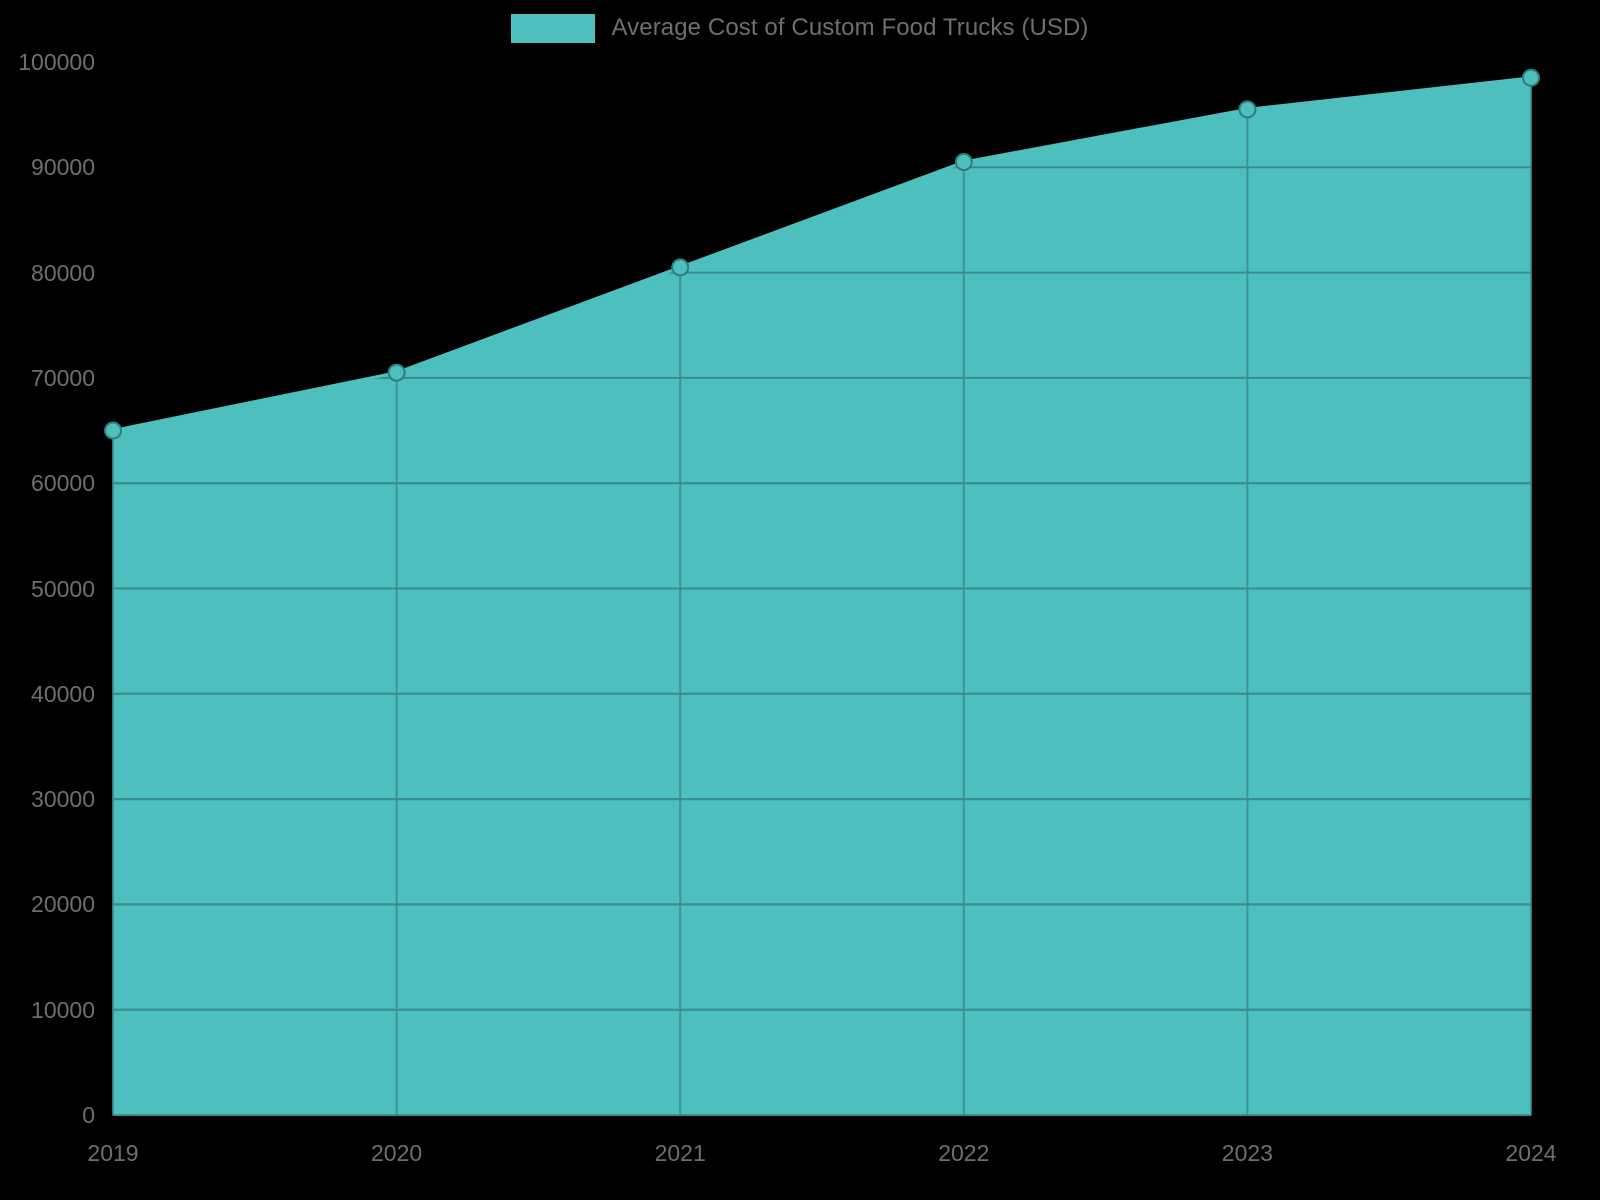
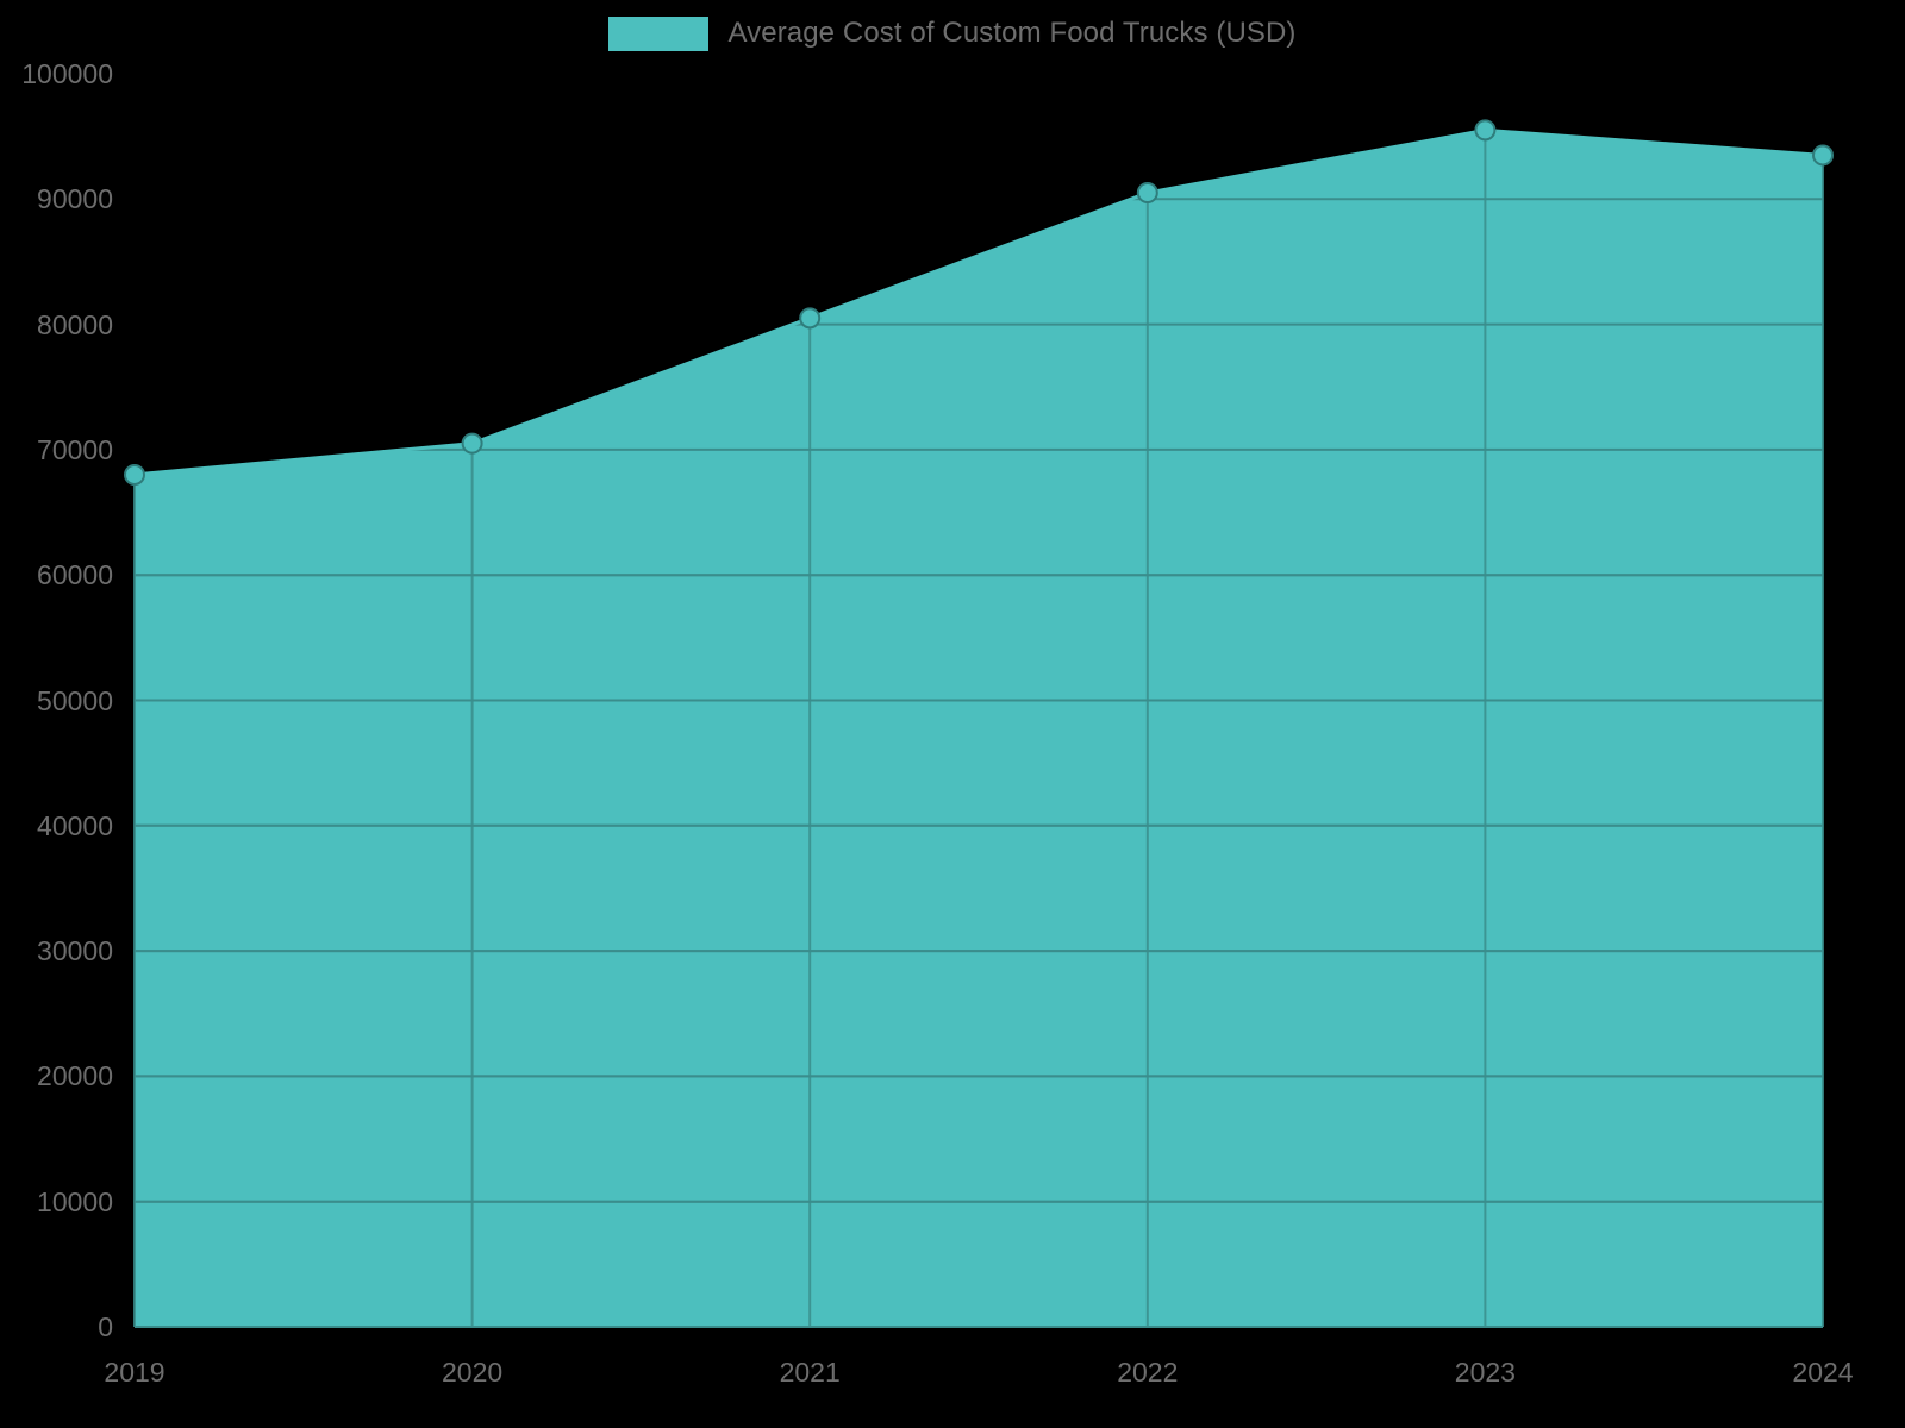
2019: 65000 -> 68000
2024: 98500 -> 93500
